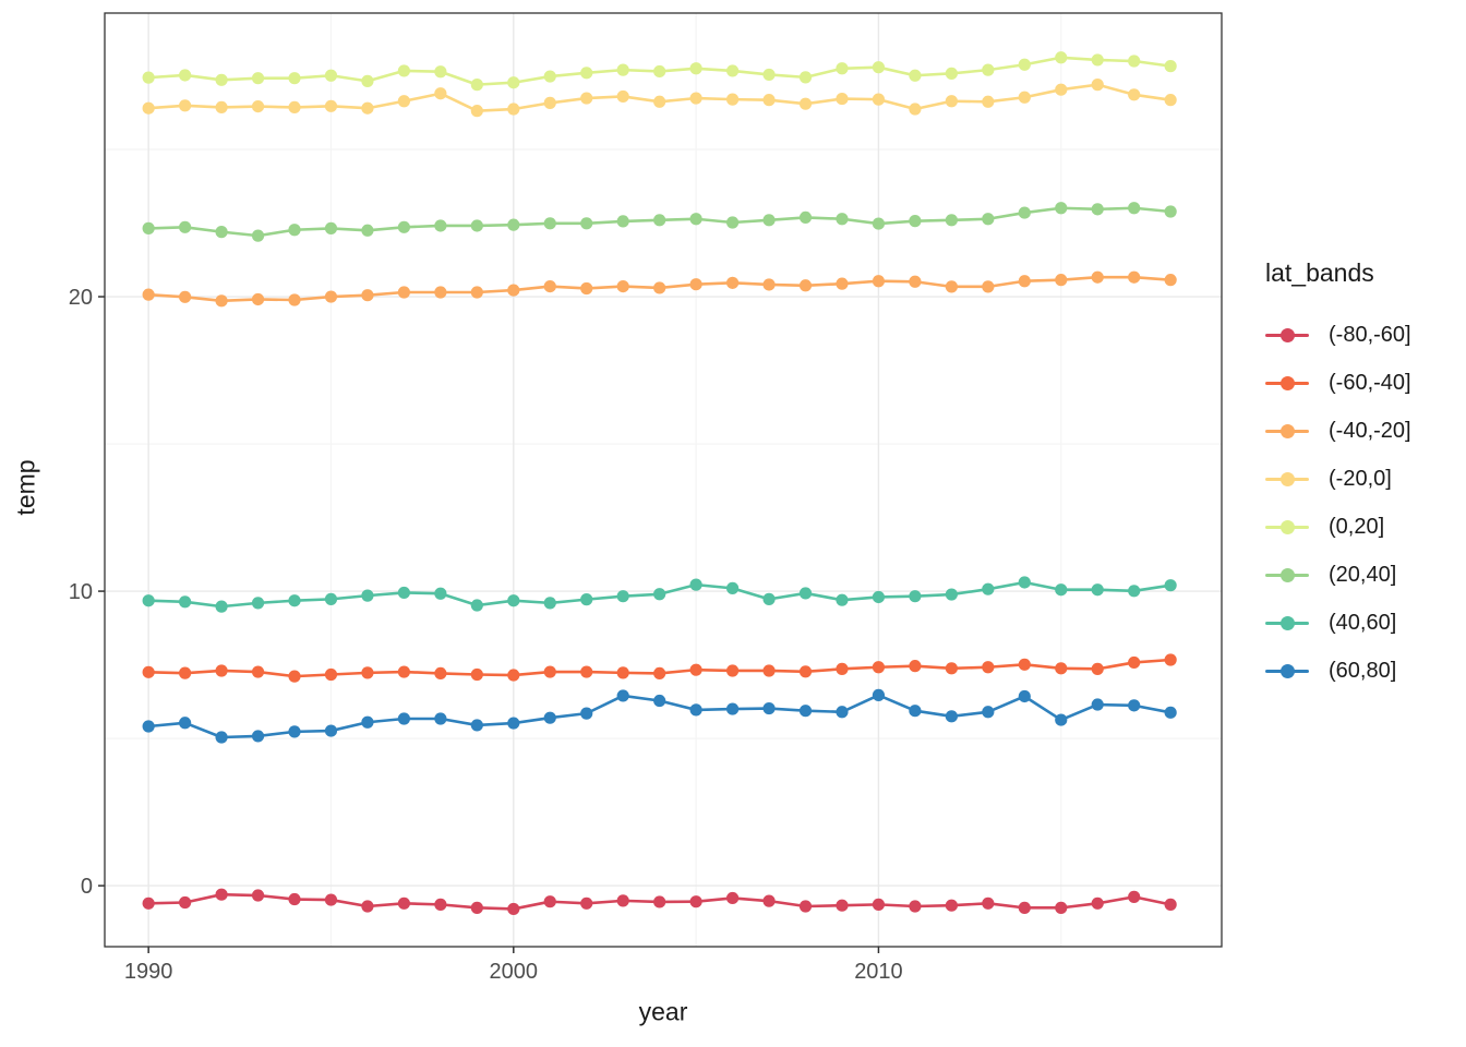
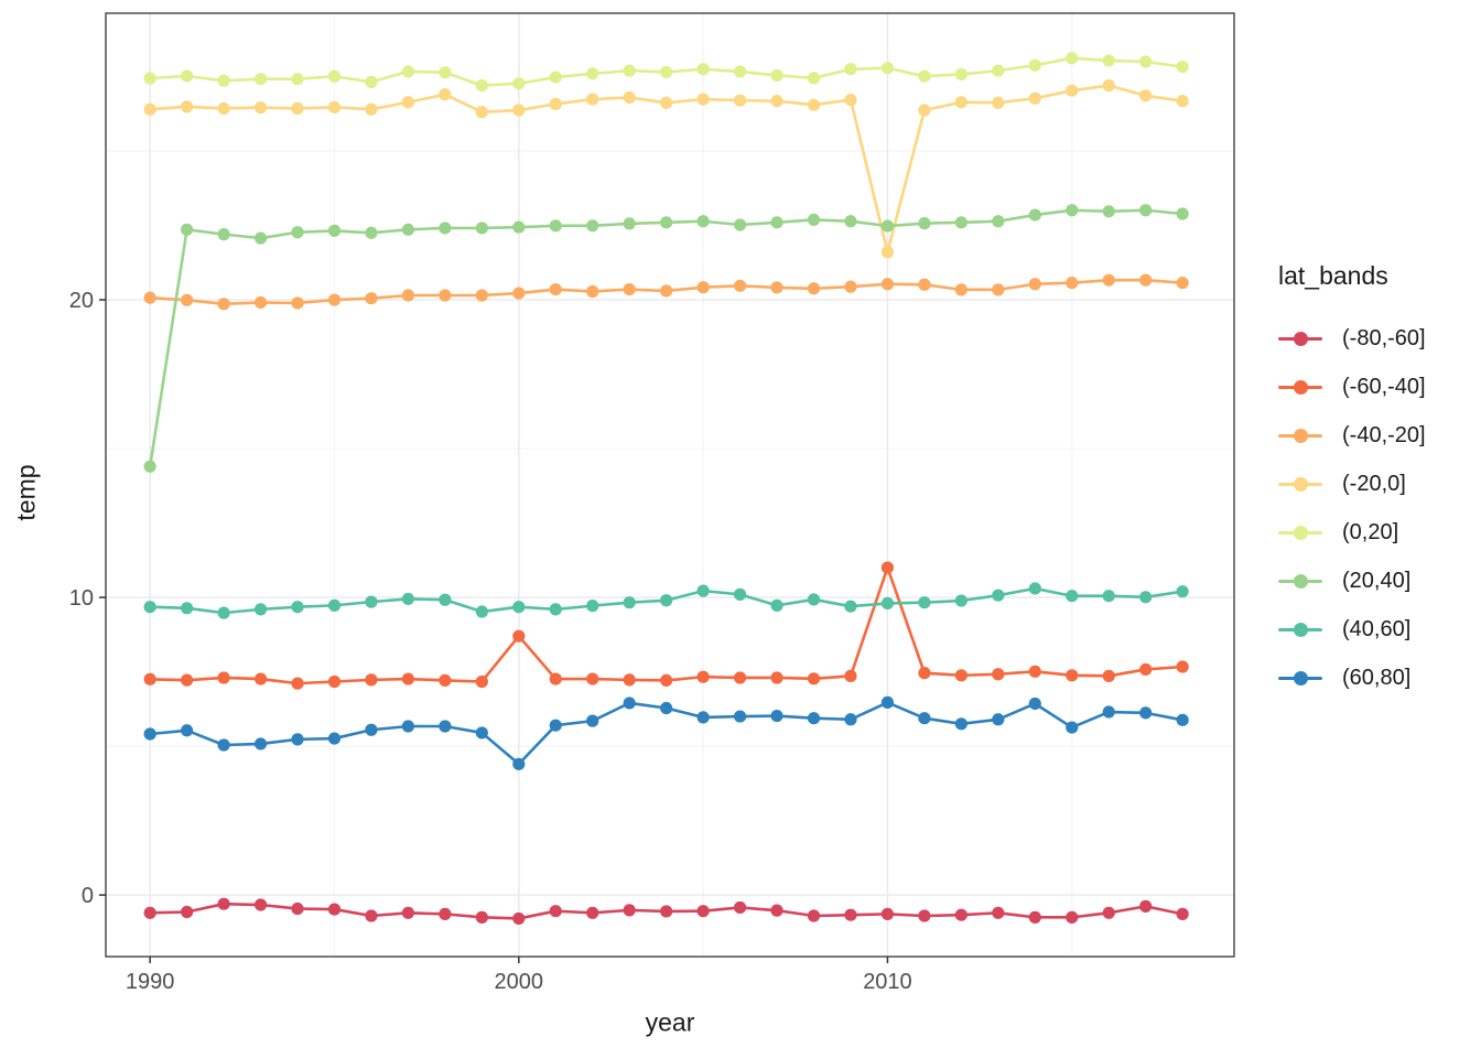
(20,40]/1990: 22.3 -> 14.4
(-60,-40]/2000: 7.2 -> 8.7
(60,80]/2000: 5.5 -> 4.4
(-60,-40]/2010: 7.4 -> 11.0
(-20,0]/2010: 26.7 -> 21.6
